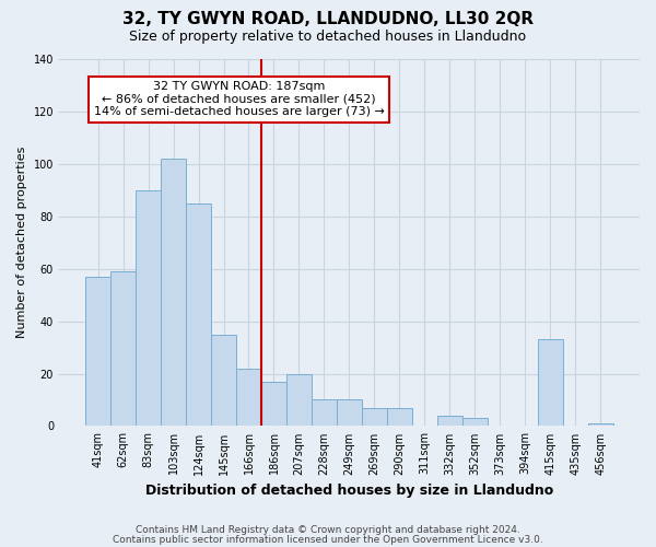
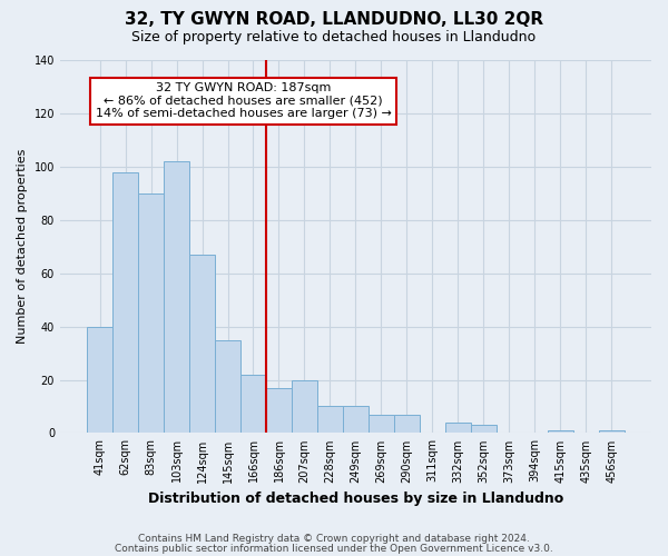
41sqm: 57 -> 40
62sqm: 59 -> 98
124sqm: 85 -> 67
415sqm: 33 -> 1
